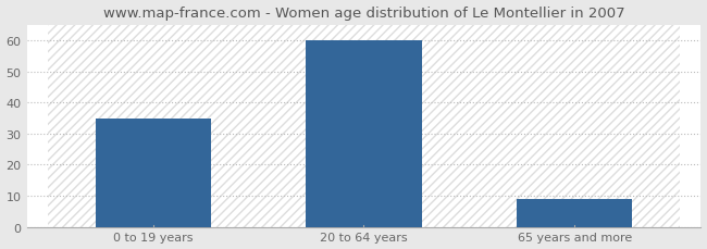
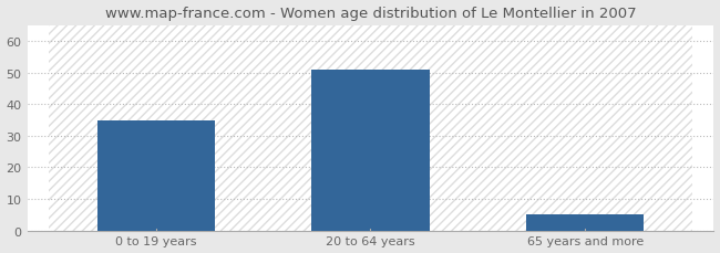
20 to 64 years: 60 -> 51
65 years and more: 9 -> 5
